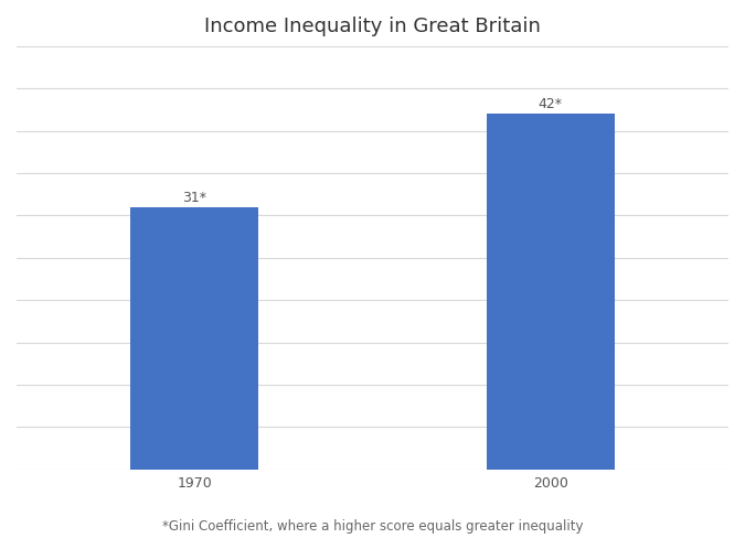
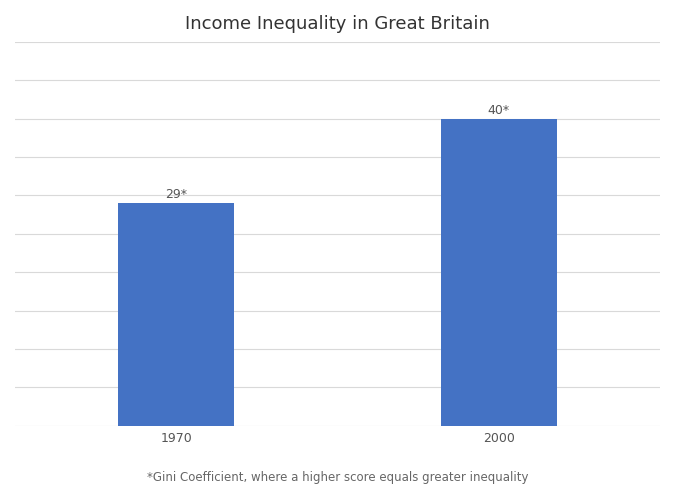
1970: 31* -> 29*
2000: 42* -> 40*
